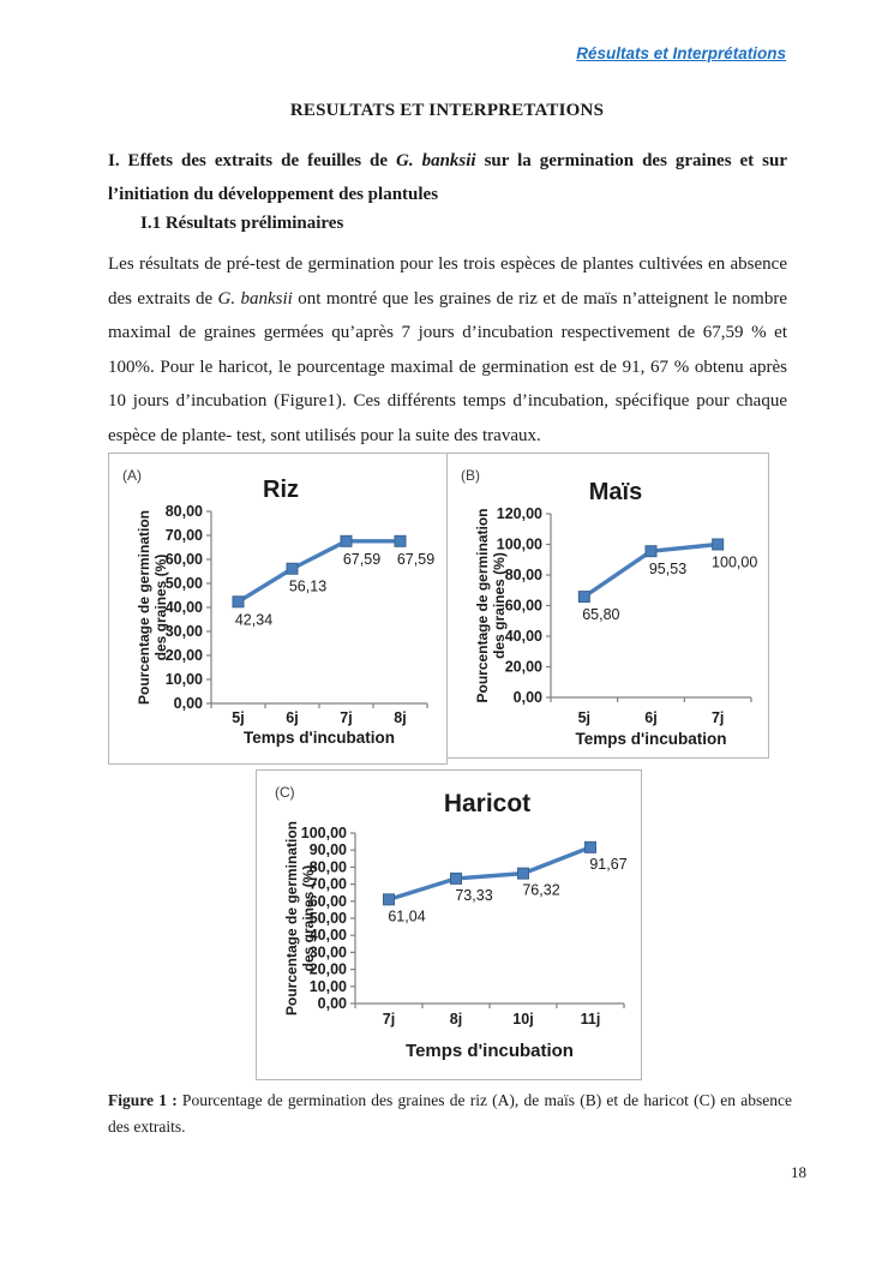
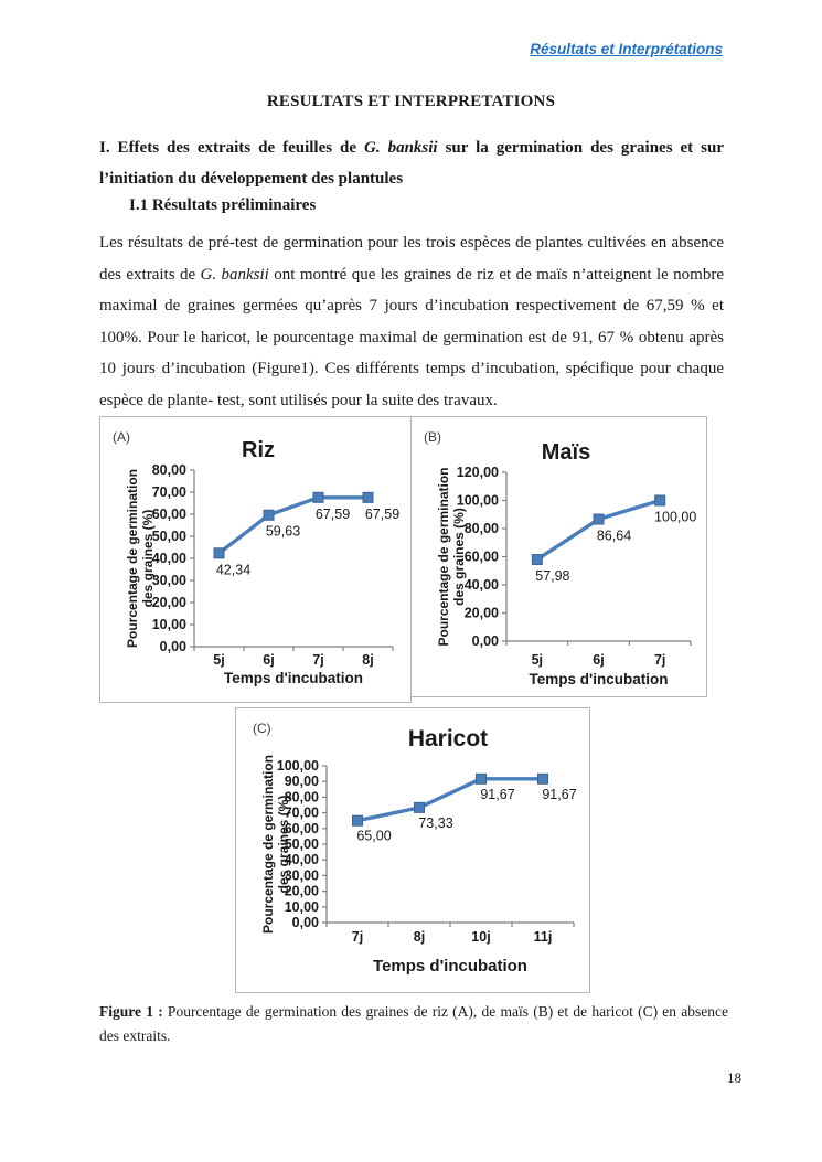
Riz/6j: 56,13 -> 59,63
Maïs/5j: 65,80 -> 57,98
Maïs/6j: 95,53 -> 86,64
Haricot/7j: 61,04 -> 65,00
Haricot/10j: 76,32 -> 91,67
